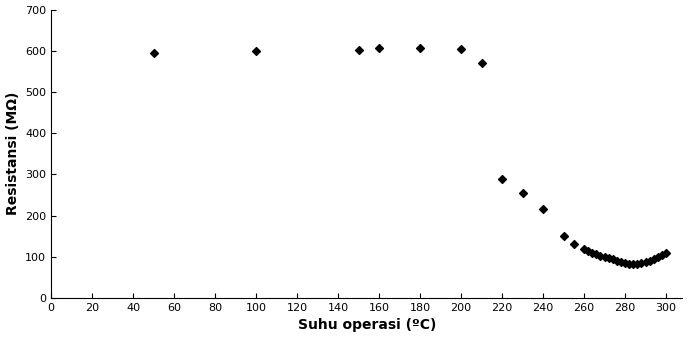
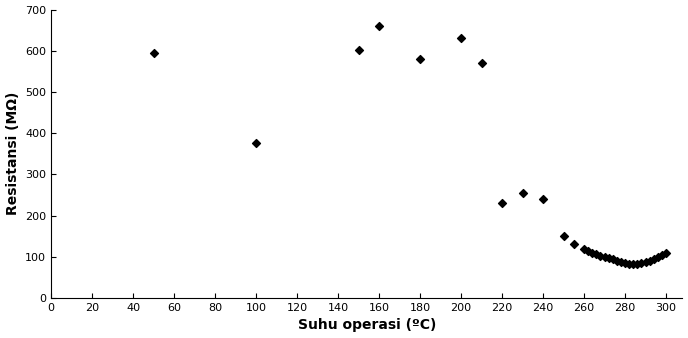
100: 600 -> 375
160: 607 -> 660
180: 607 -> 580
200: 605 -> 630
220: 290 -> 230
240: 215 -> 240
